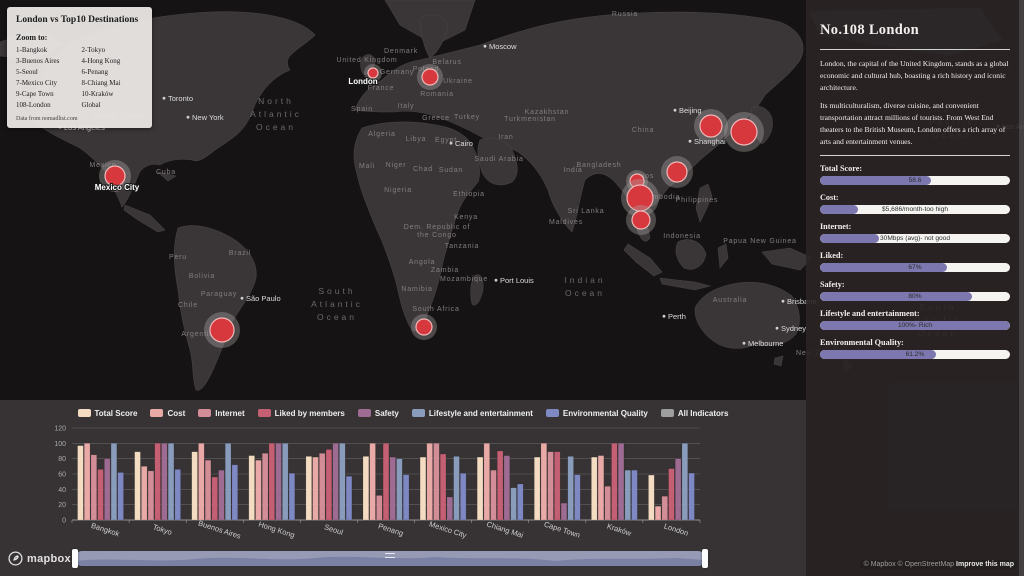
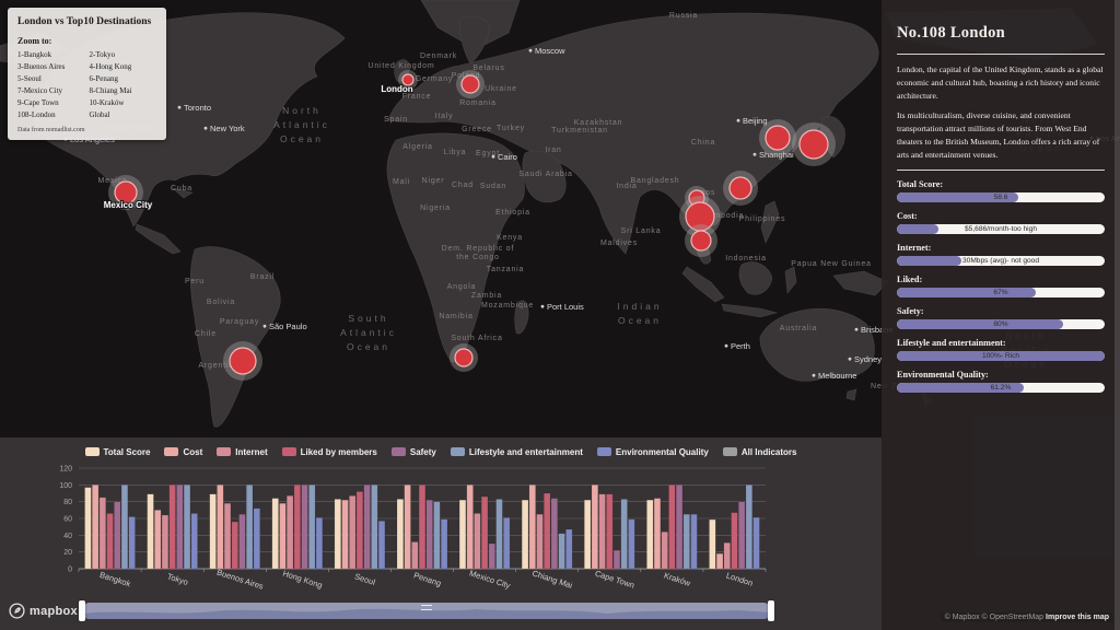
Internet/Mexico City: 100 -> 70
